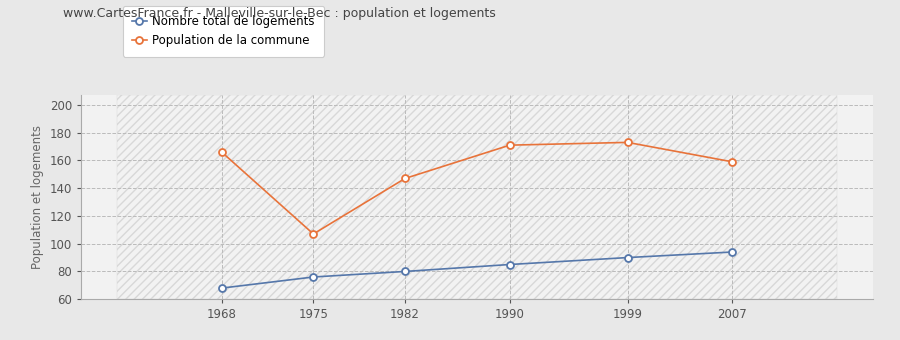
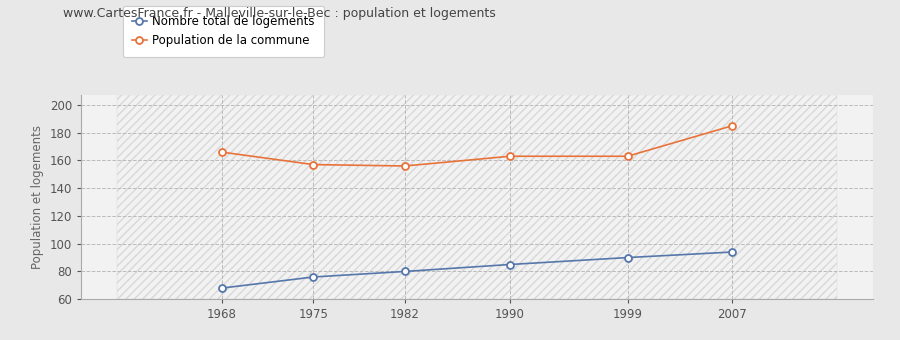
Population de la commune/1975: 107 -> 157
Population de la commune/1982: 147 -> 156
Population de la commune/1990: 171 -> 163
Population de la commune/1999: 173 -> 163
Population de la commune/2007: 159 -> 185
